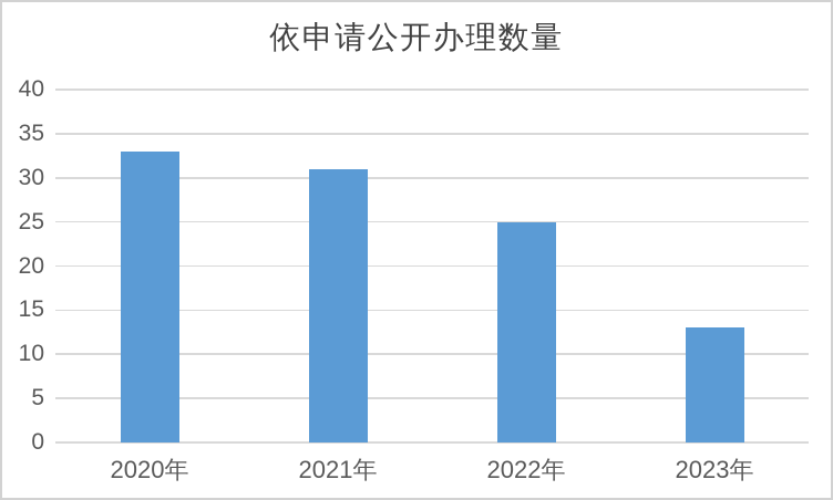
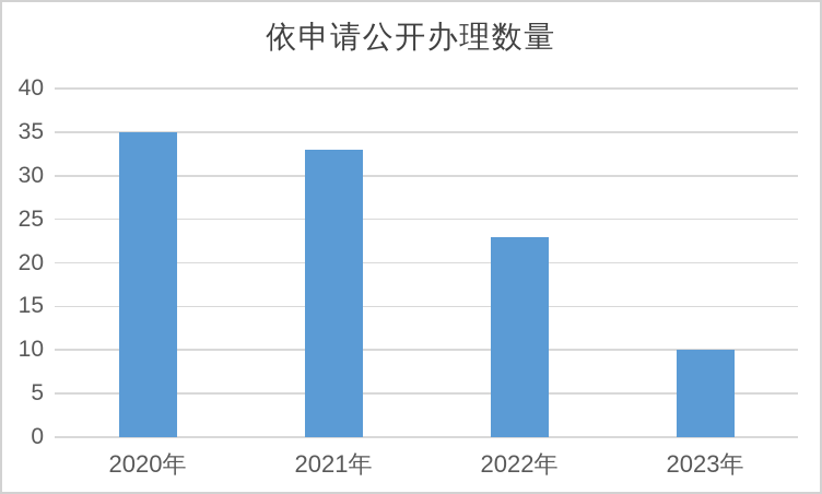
2020年: 33 -> 35
2021年: 31 -> 33
2022年: 25 -> 23
2023年: 13 -> 10
